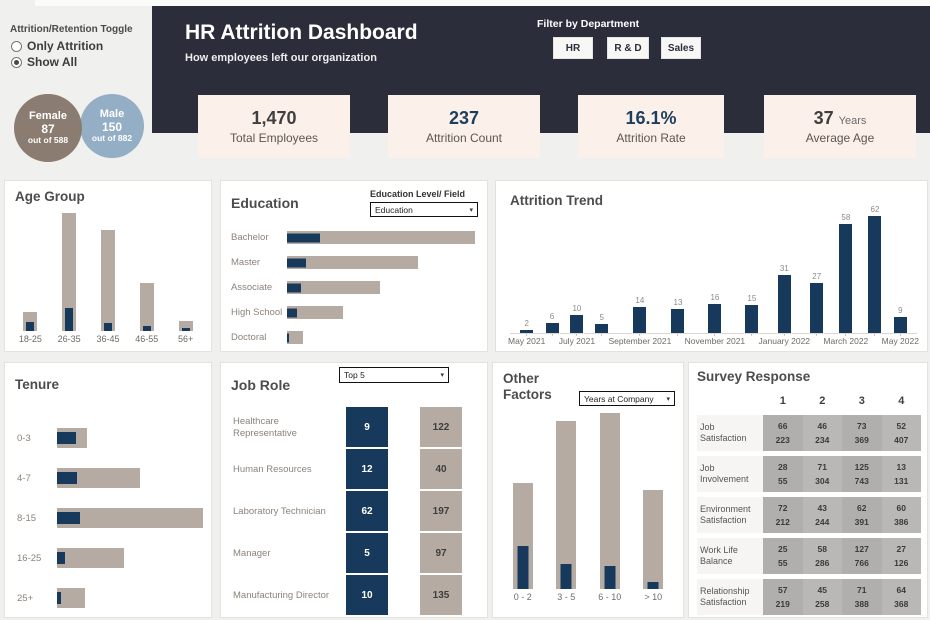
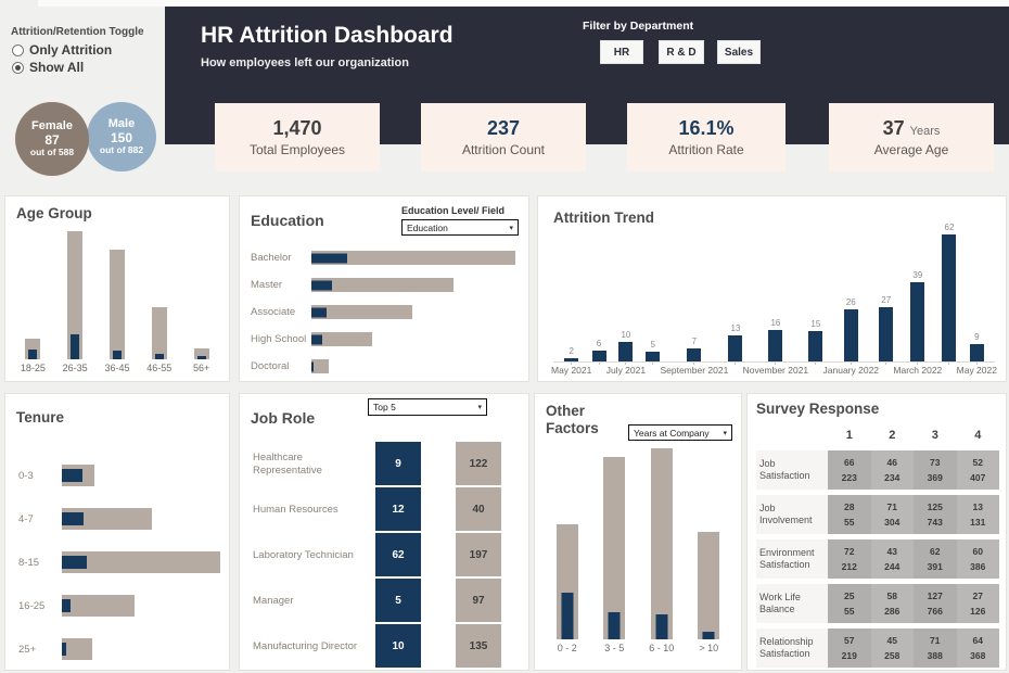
Attrition Trend/September 2021: 14 -> 7
Attrition Trend/January 2022: 31 -> 26
Attrition Trend/March 2022: 58 -> 39
